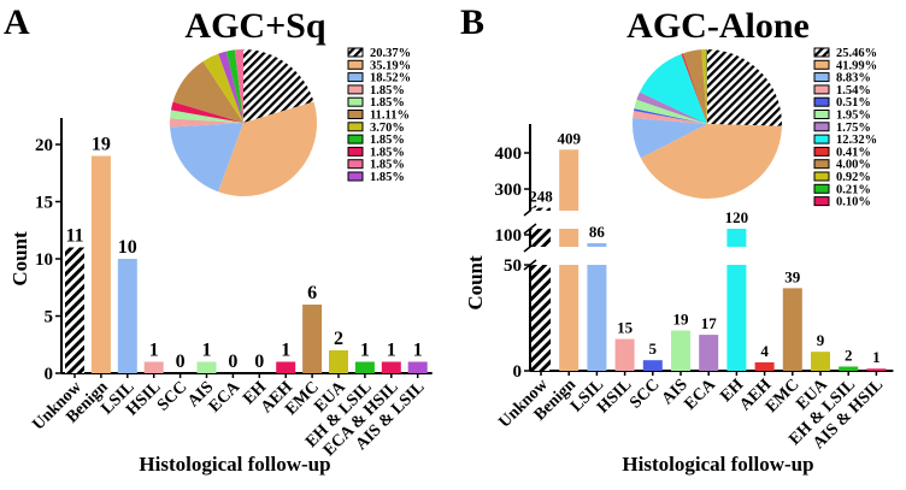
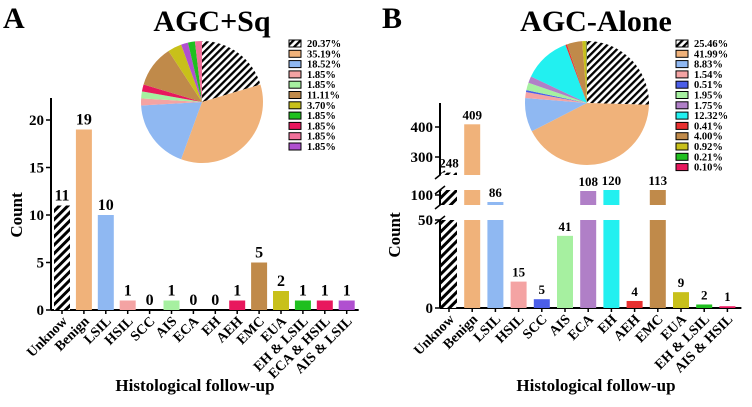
AGC+Sq/EMC: 6 -> 5
AGC-Alone/AIS: 19 -> 41
AGC-Alone/ECA: 17 -> 108
AGC-Alone/EMC: 39 -> 113
